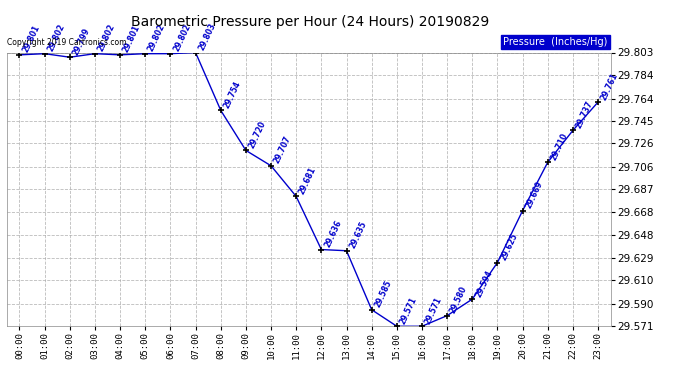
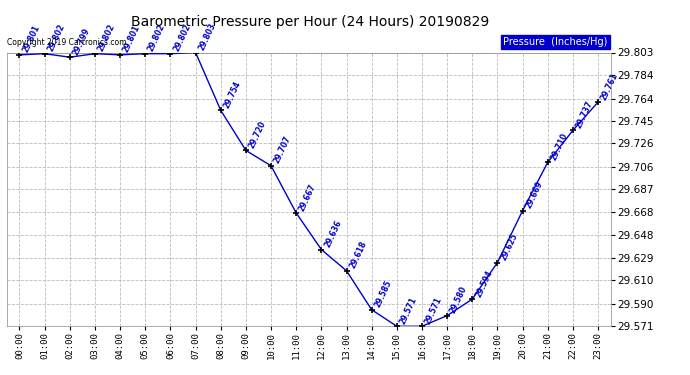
11:00: 29.681 -> 29.667
13:00: 29.635 -> 29.618
